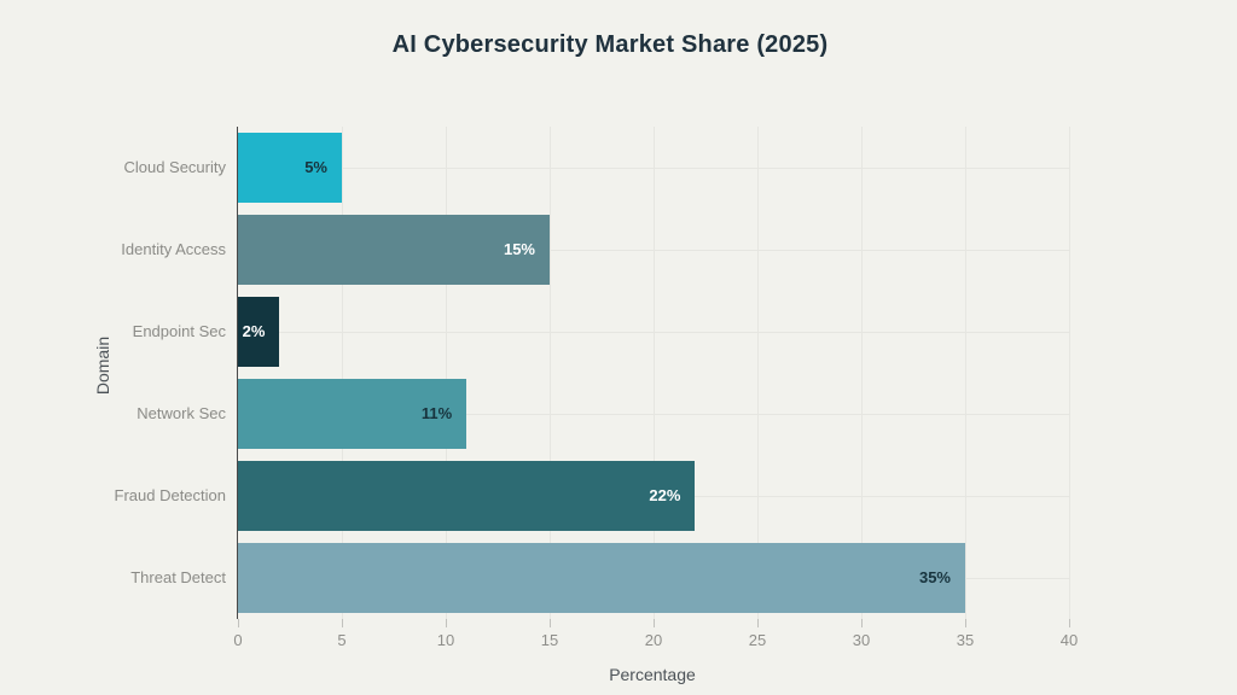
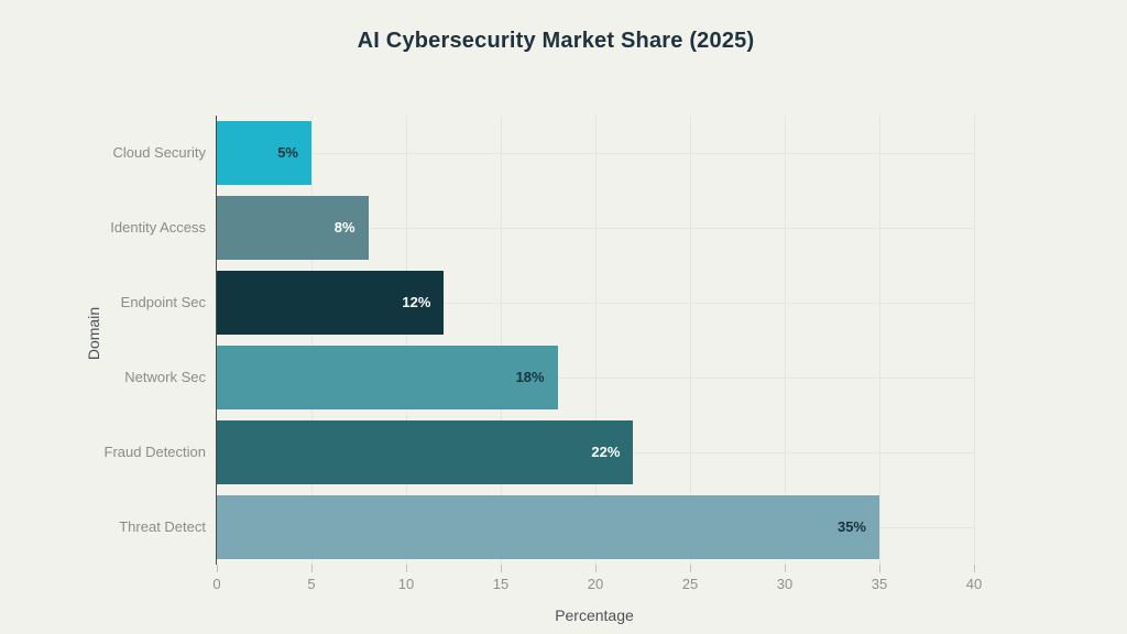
Identity Access: 15% -> 8%
Endpoint Sec: 2% -> 12%
Network Sec: 11% -> 18%
